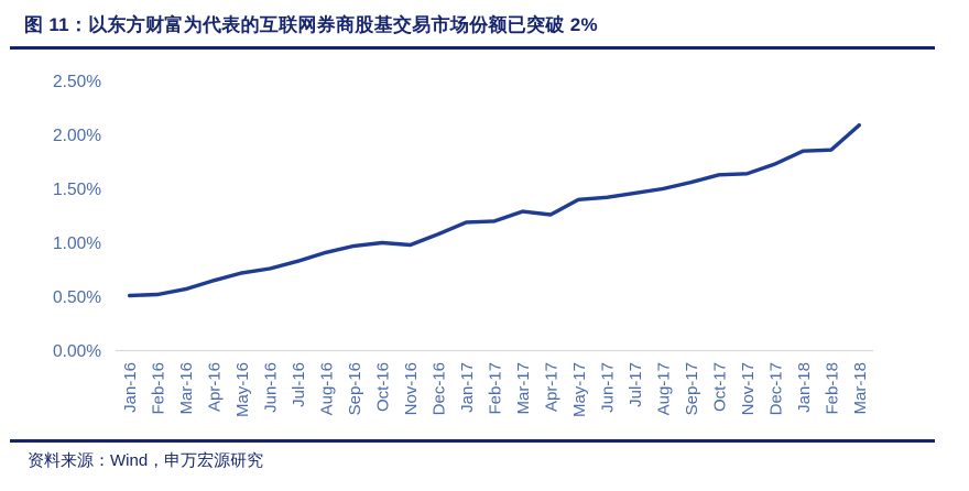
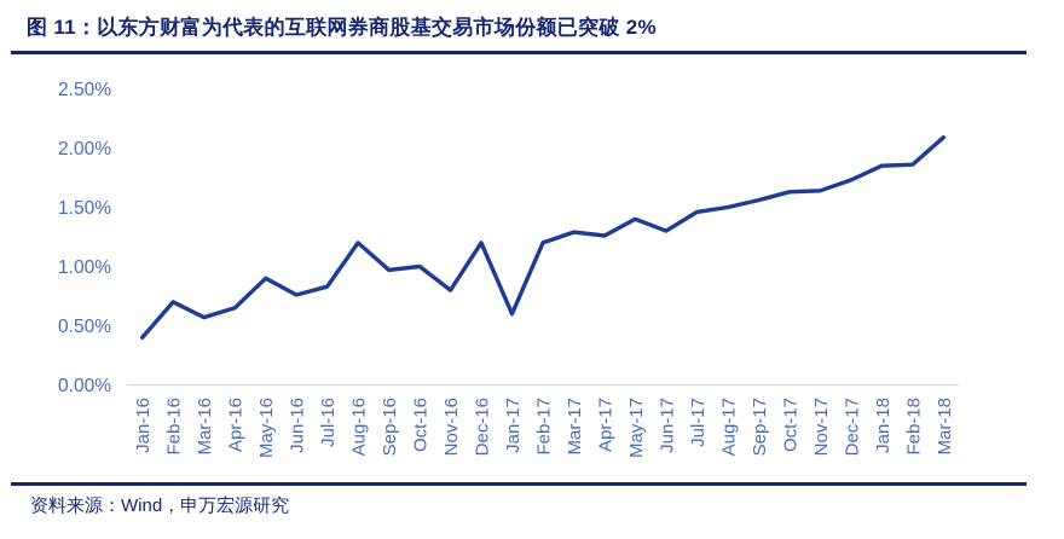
Jan-16: 0.5% -> 0.4%
Feb-16: 0.5% -> 0.7%
May-16: 0.7% -> 0.9%
Aug-16: 0.9% -> 1.2%
Nov-16: 1.0% -> 0.8%
Dec-16: 1.1% -> 1.2%
Jan-17: 1.2% -> 0.6%
Jun-17: 1.4% -> 1.3%
